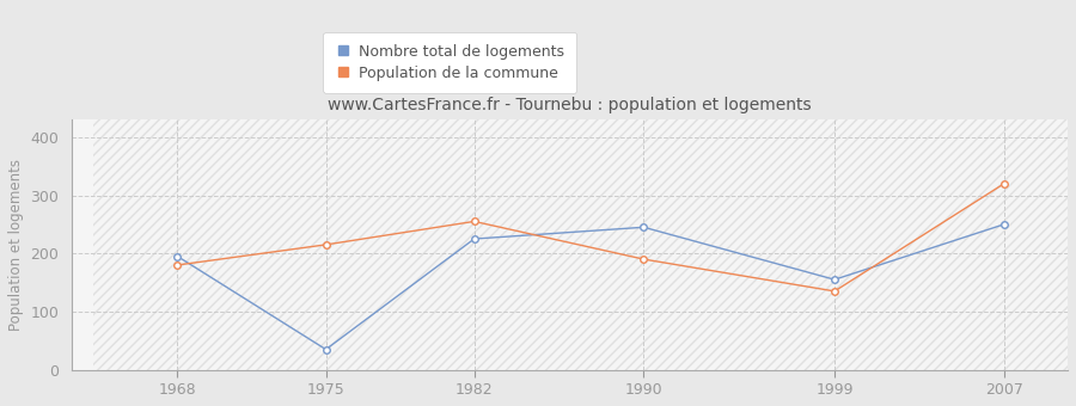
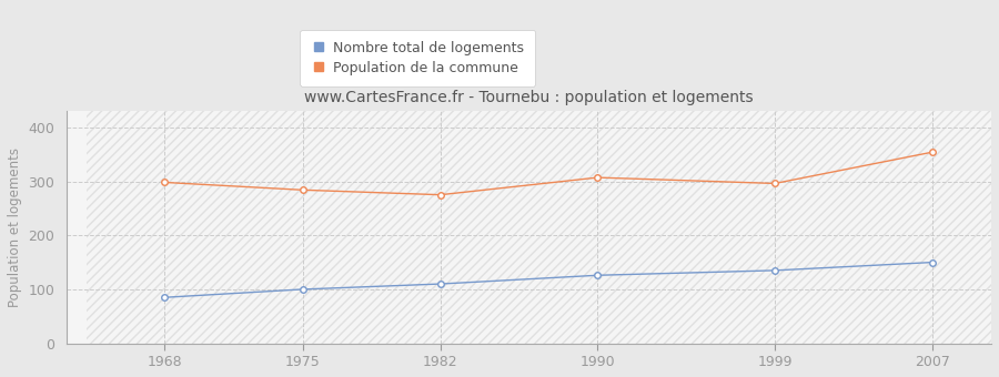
Nombre total de logements/1968: 195 -> 85
Population de la commune/1968: 180 -> 298
Nombre total de logements/1975: 35 -> 100
Population de la commune/1975: 215 -> 284
Nombre total de logements/1982: 225 -> 110
Population de la commune/1982: 255 -> 275
Nombre total de logements/1990: 245 -> 126
Population de la commune/1990: 190 -> 307
Nombre total de logements/1999: 155 -> 135
Population de la commune/1999: 135 -> 296
Nombre total de logements/2007: 250 -> 150
Population de la commune/2007: 320 -> 354
